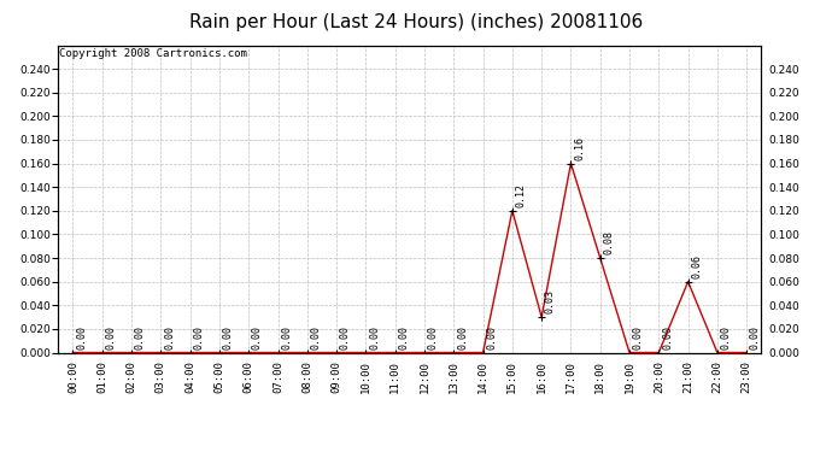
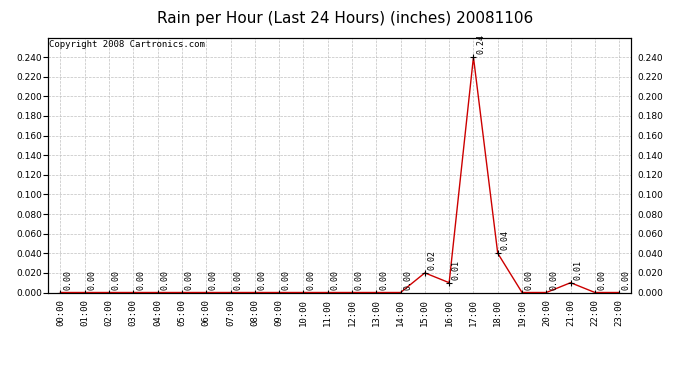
15:00: 0.12 -> 0.02
16:00: 0.03 -> 0.01
17:00: 0.16 -> 0.24
18:00: 0.08 -> 0.04
21:00: 0.06 -> 0.01
